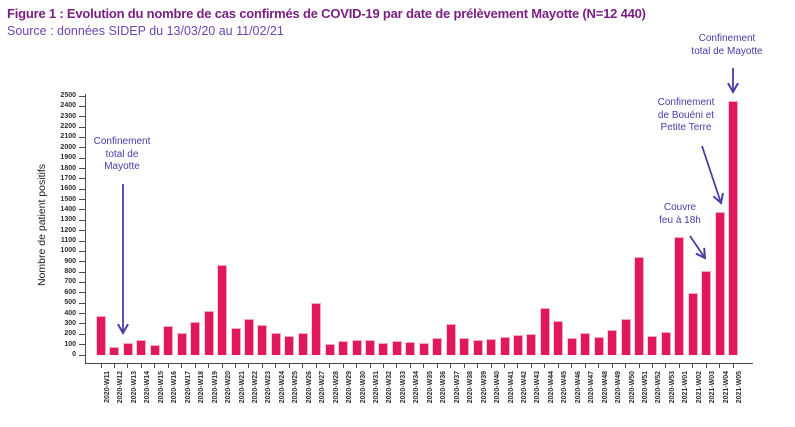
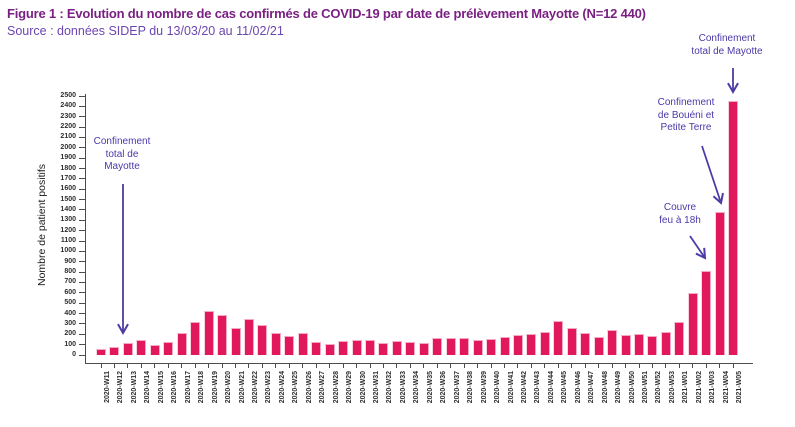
2020-W11: 380 -> 60
2020-W16: 280 -> 120
2020-W20: 870 -> 390
2020-W27: 500 -> 130
2020-W37: 300 -> 160
2020-W44: 450 -> 220
2020-W46: 160 -> 260
2020-W50: 350 -> 200
2020-W51: 950 -> 200
2021-W01: 1140 -> 320
